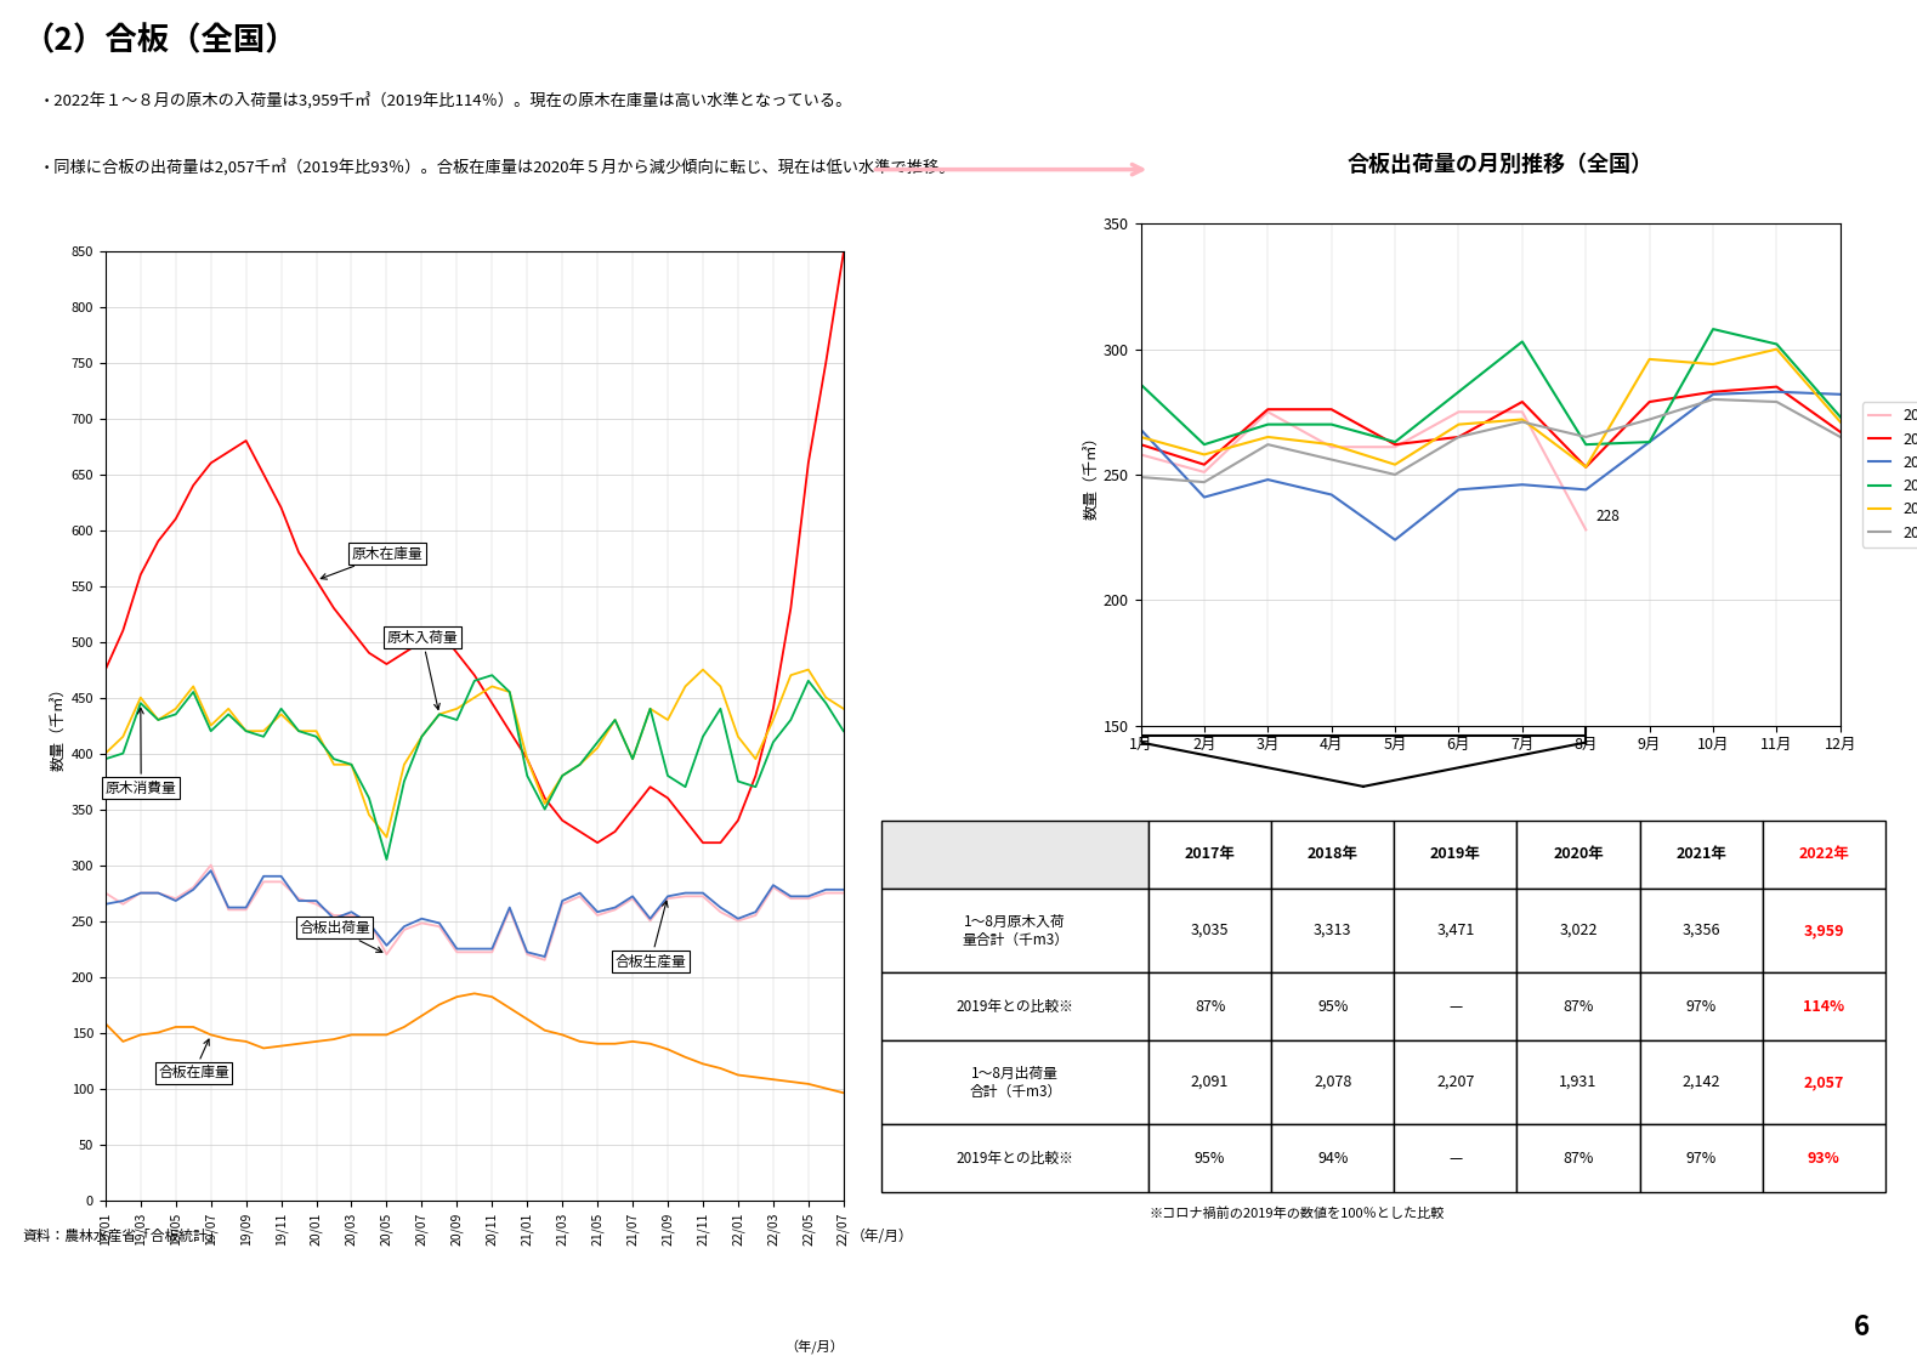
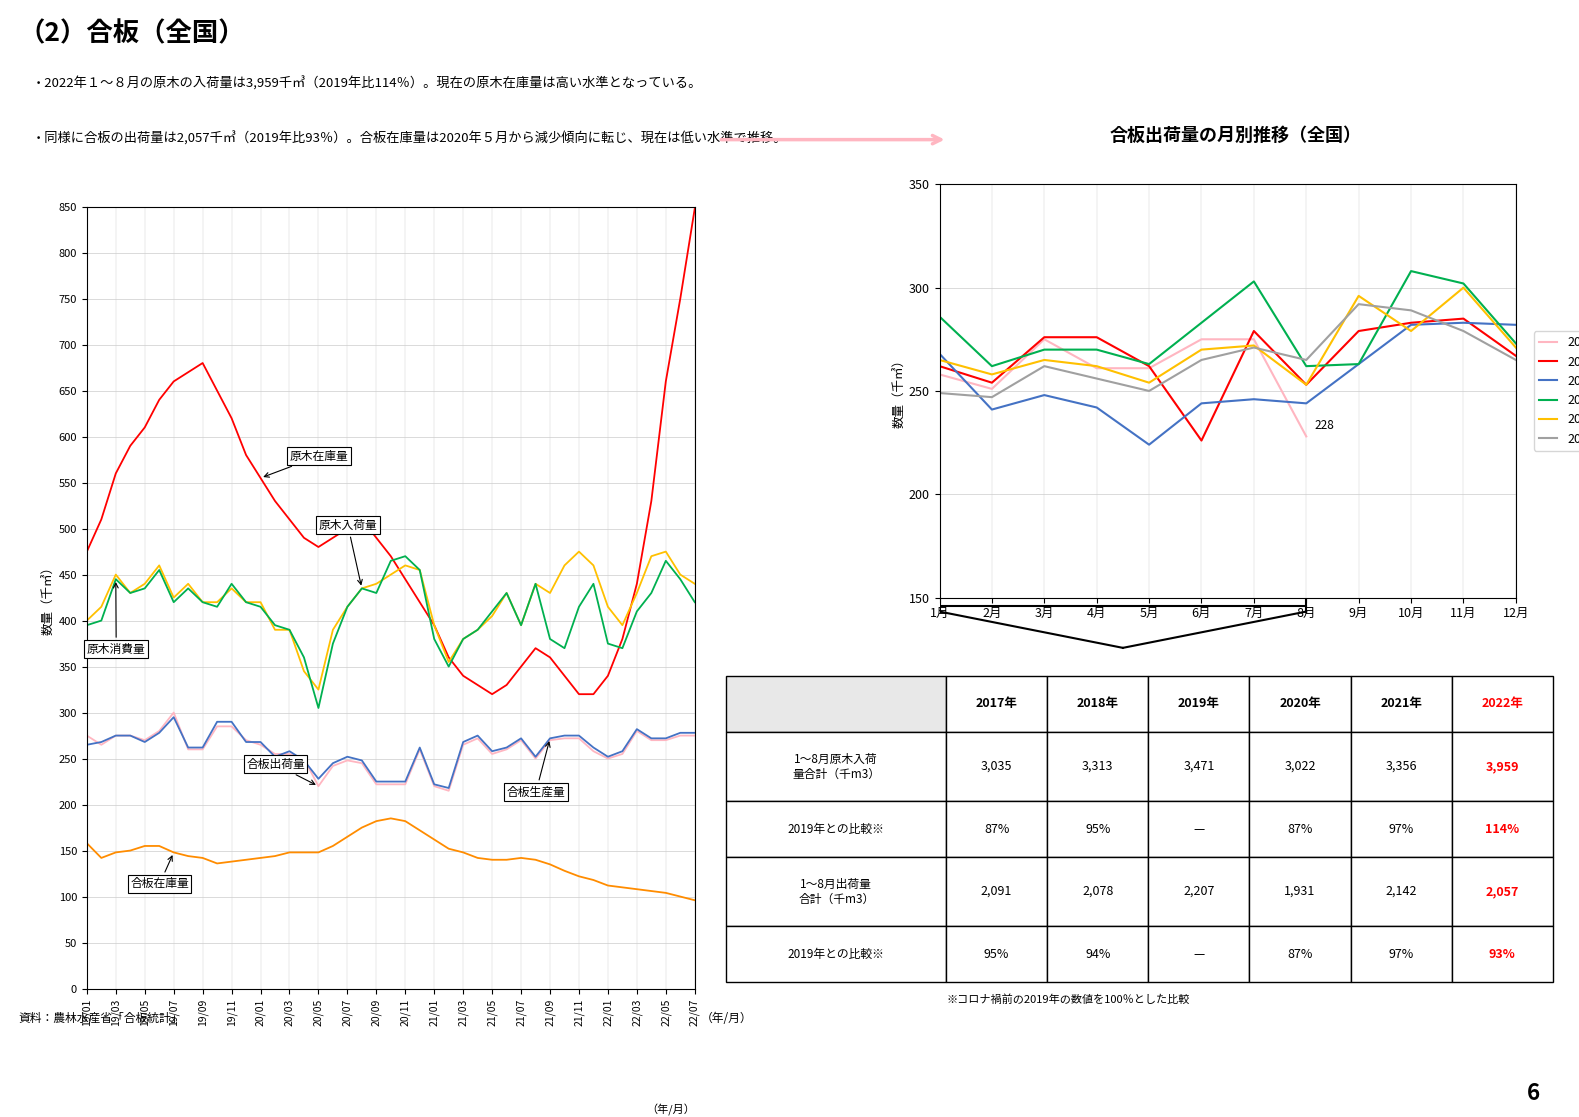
2021年/6月: 265 -> 226
2017年/9月: 272 -> 292
2018年/10月: 294 -> 279
2017年/10月: 280 -> 289
